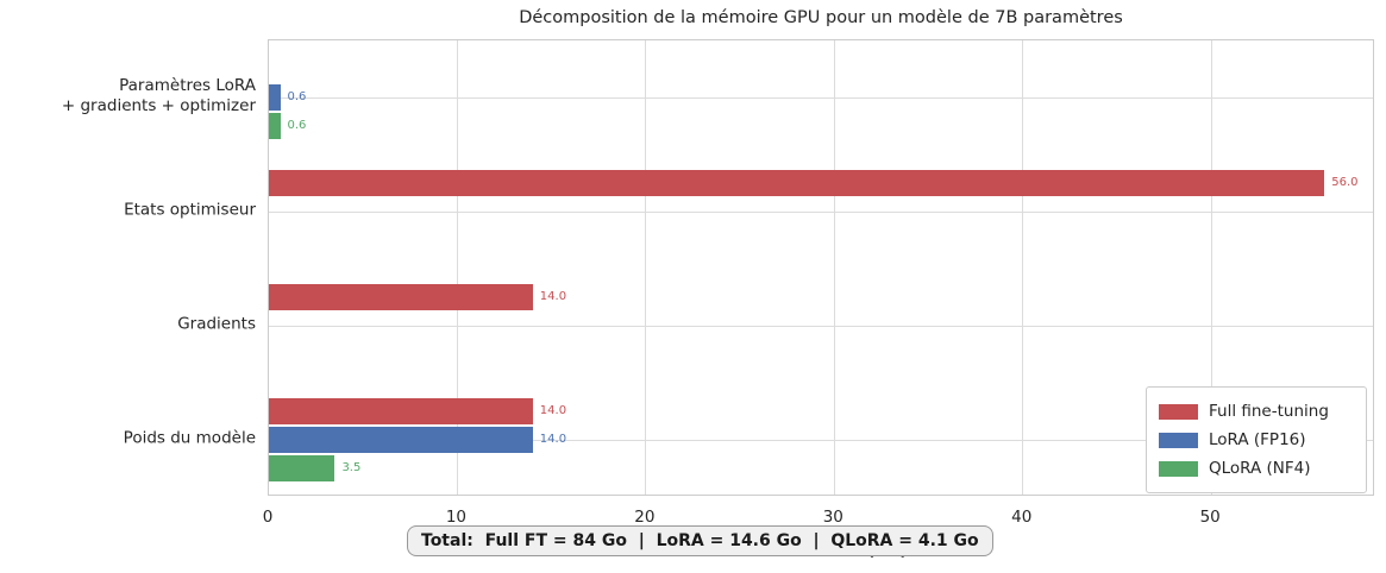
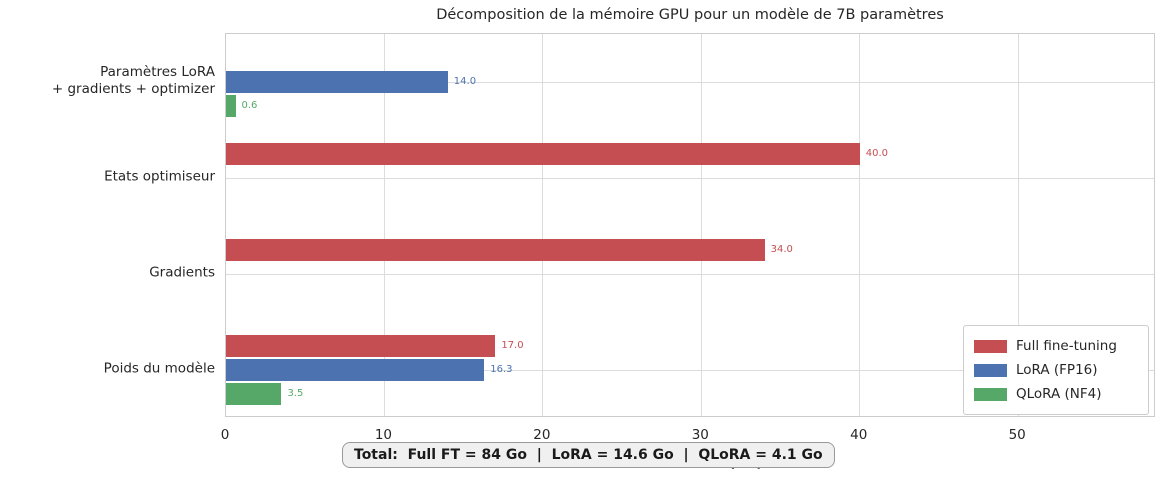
LoRA (FP16)/Paramètres LoRA + gradients + optimizer: 0.6 -> 14.0
Full fine-tuning/Etats optimiseur: 56.0 -> 40.0
Full fine-tuning/Gradients: 14.0 -> 34.0
Full fine-tuning/Poids du modèle: 14.0 -> 17.0
LoRA (FP16)/Poids du modèle: 14.0 -> 16.3
